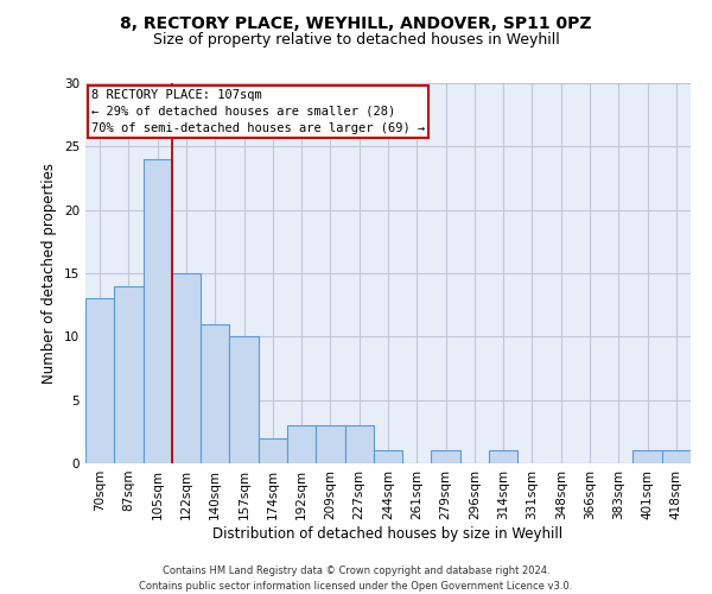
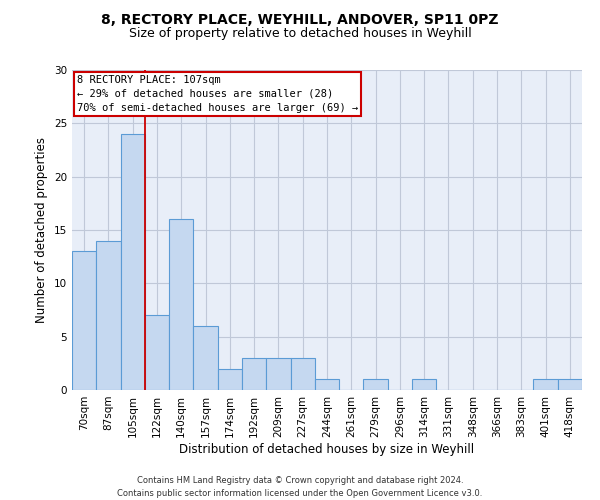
122sqm: 15 -> 7
140sqm: 11 -> 16
157sqm: 10 -> 6
